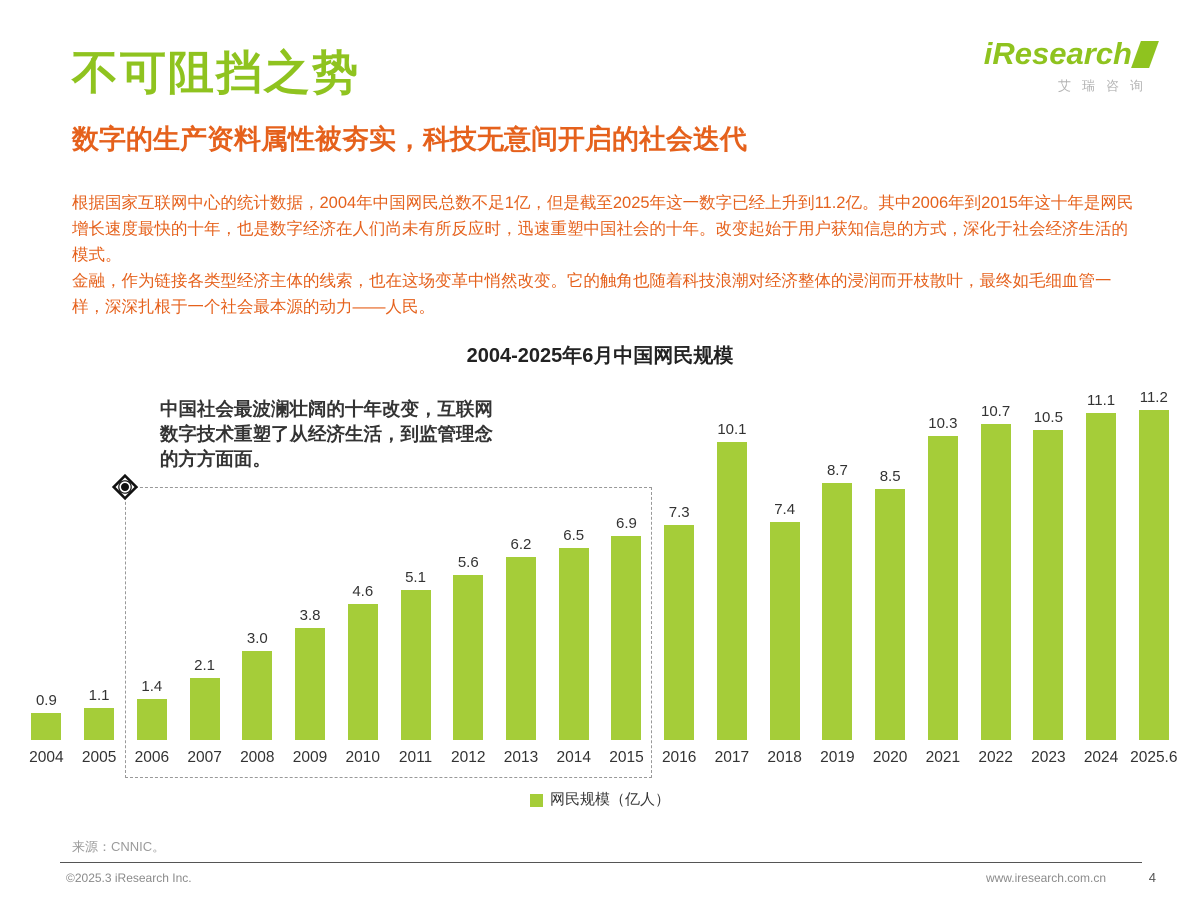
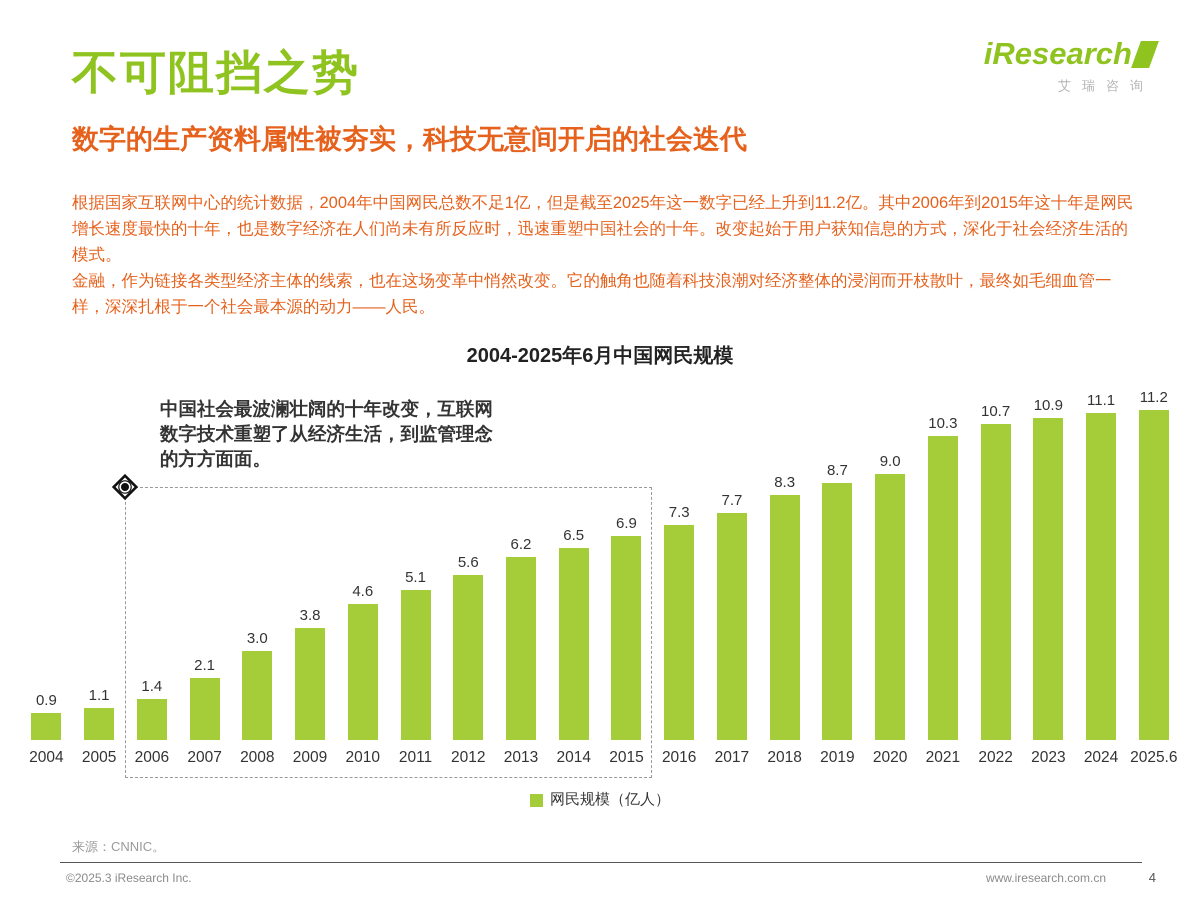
2017: 10.1 -> 7.7
2018: 7.4 -> 8.3
2020: 8.5 -> 9.0
2023: 10.5 -> 10.9
